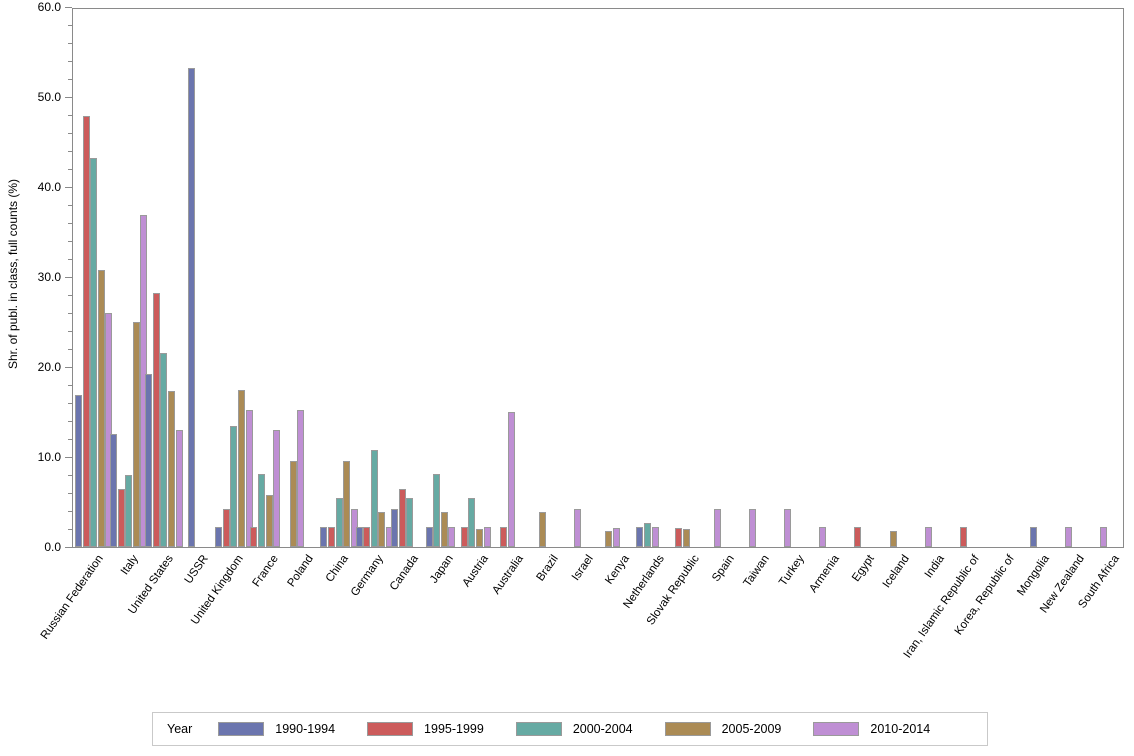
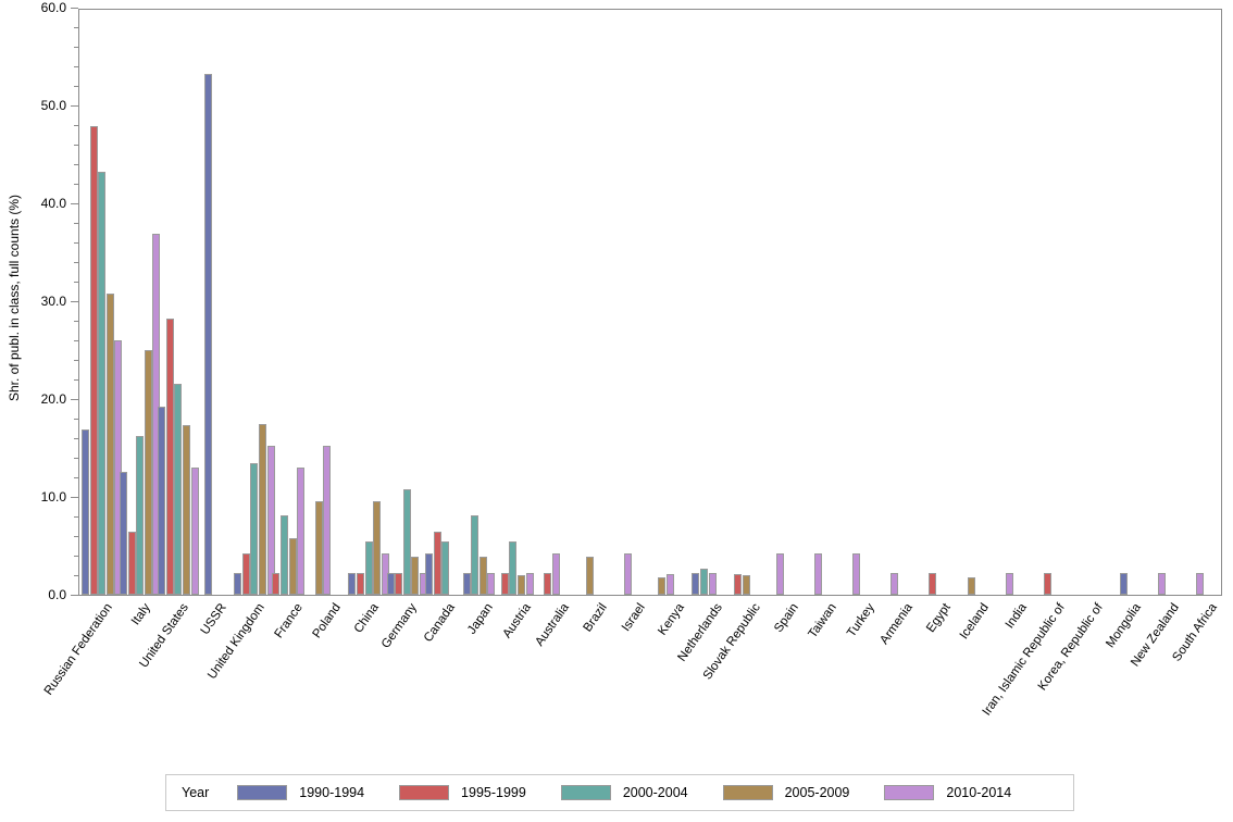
2000-2004/Italy: 8 -> 16
2010-2014/Australia: 15 -> 4
